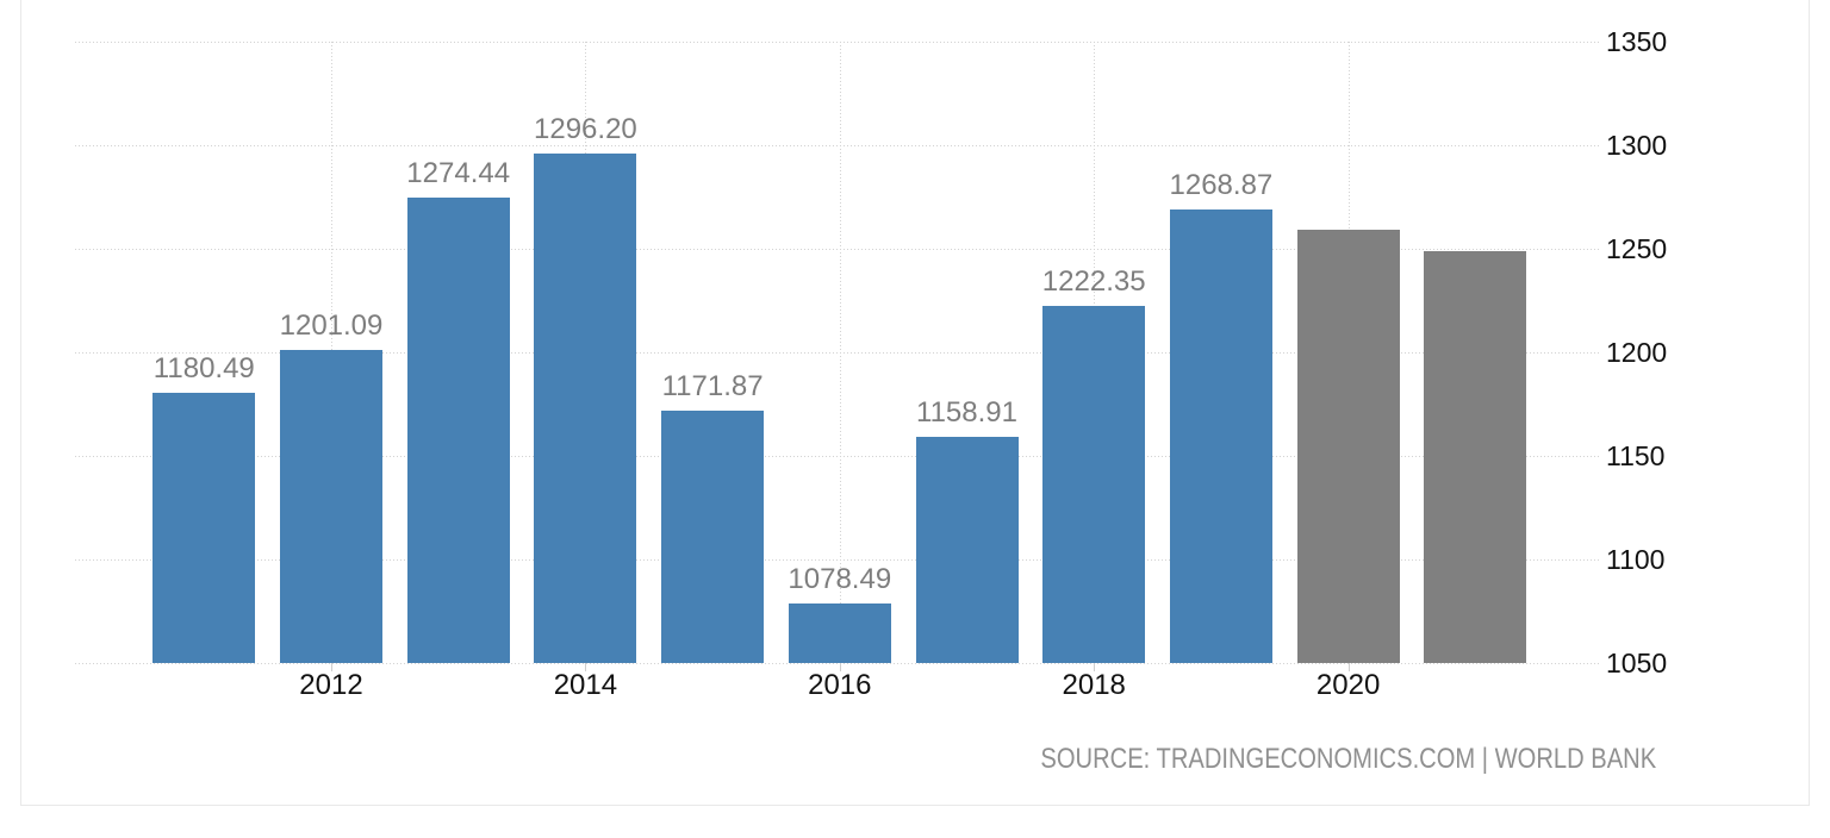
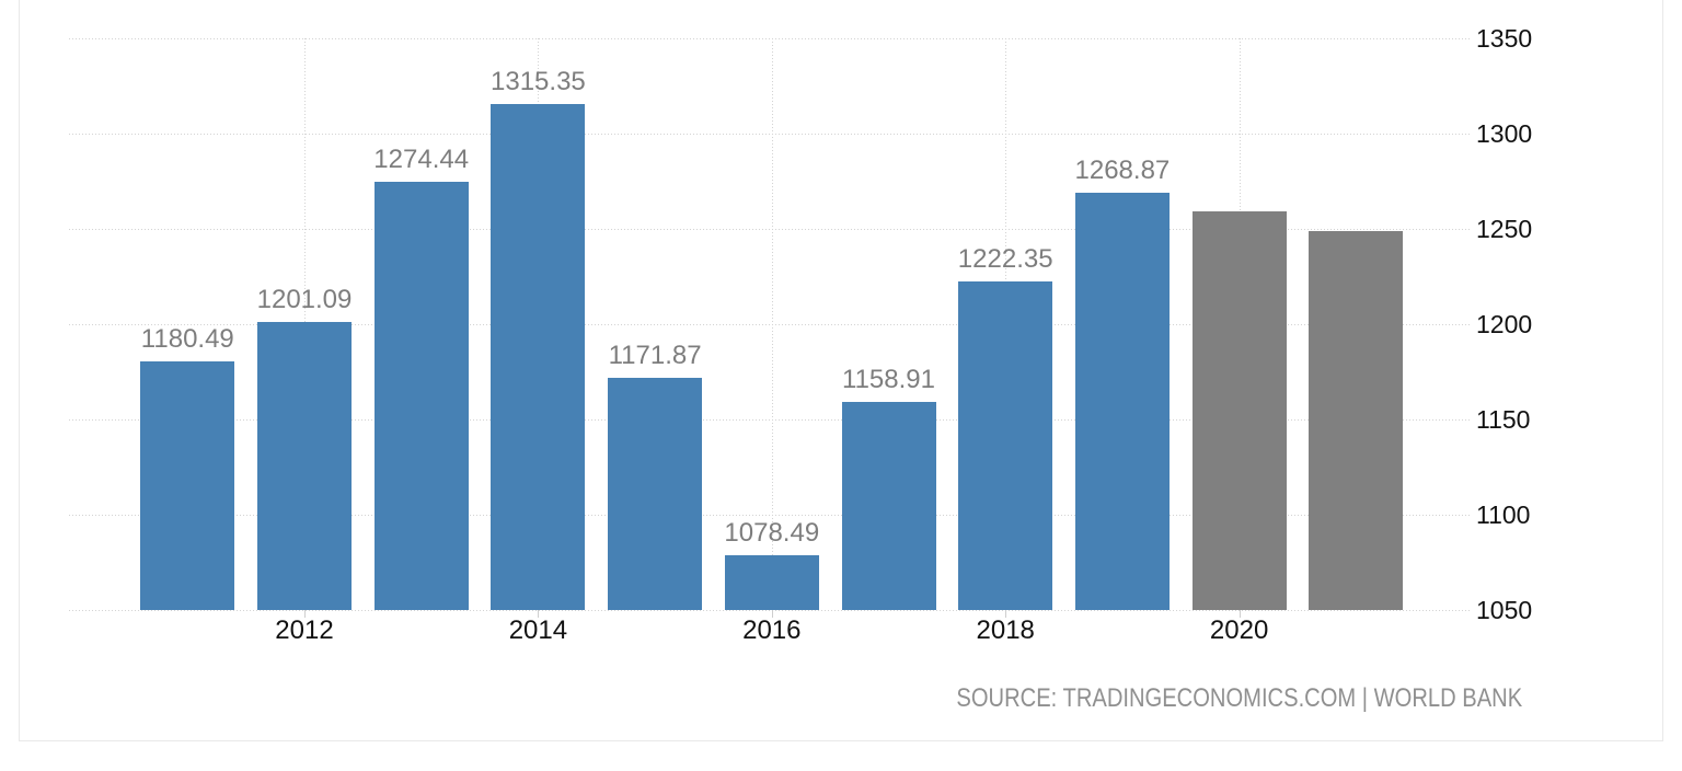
2014: 1296.20 -> 1315.35
